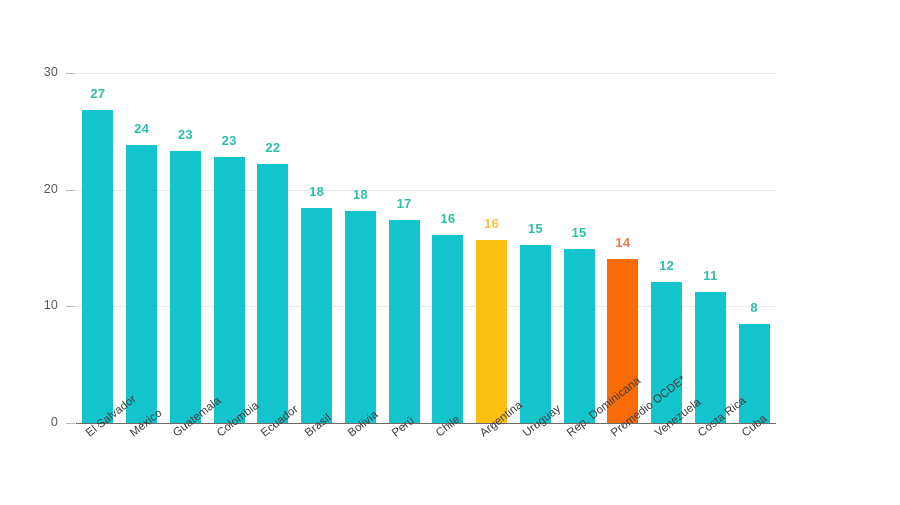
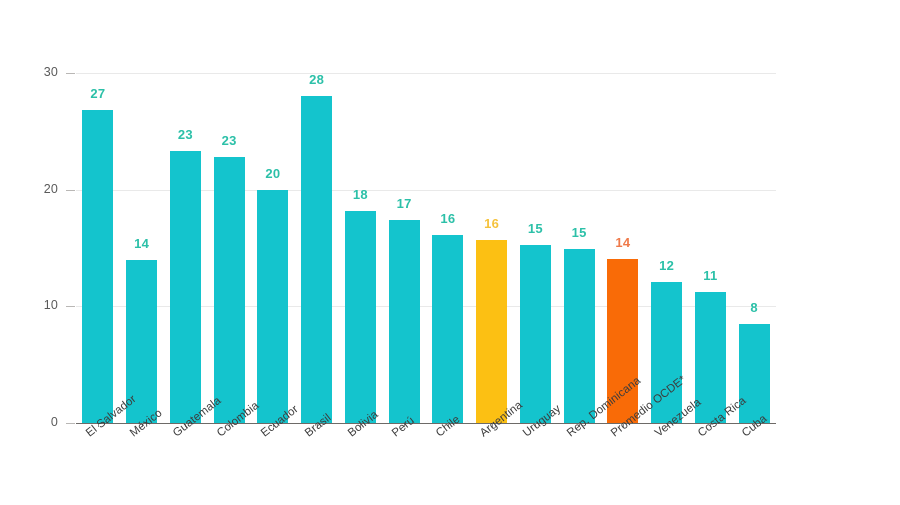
México: 24 -> 14
Ecuador: 22 -> 20
Brasil: 18 -> 28
